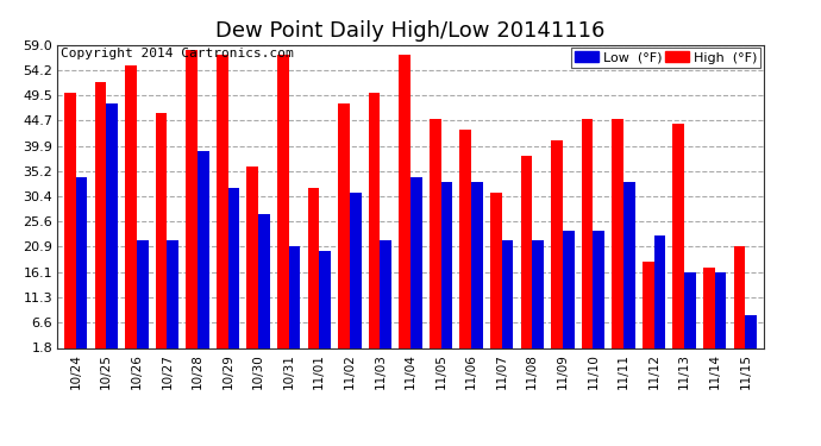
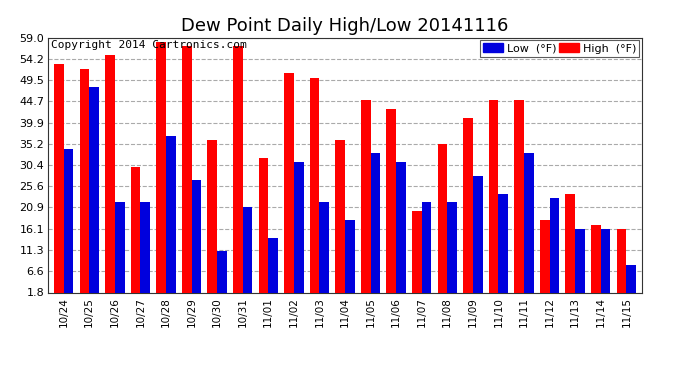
High (°F)/10/24: 50 -> 53
High (°F)/10/27: 46 -> 30
Low (°F)/10/28: 39 -> 37
Low (°F)/10/29: 32 -> 27
Low (°F)/10/30: 27 -> 11
Low (°F)/11/01: 20 -> 14
High (°F)/11/02: 48 -> 51
High (°F)/11/04: 57 -> 36
Low (°F)/11/04: 34 -> 18
Low (°F)/11/06: 33 -> 31
High (°F)/11/07: 31 -> 20
High (°F)/11/08: 38 -> 35
Low (°F)/11/09: 24 -> 28
High (°F)/11/13: 44 -> 24
High (°F)/11/15: 21 -> 16
